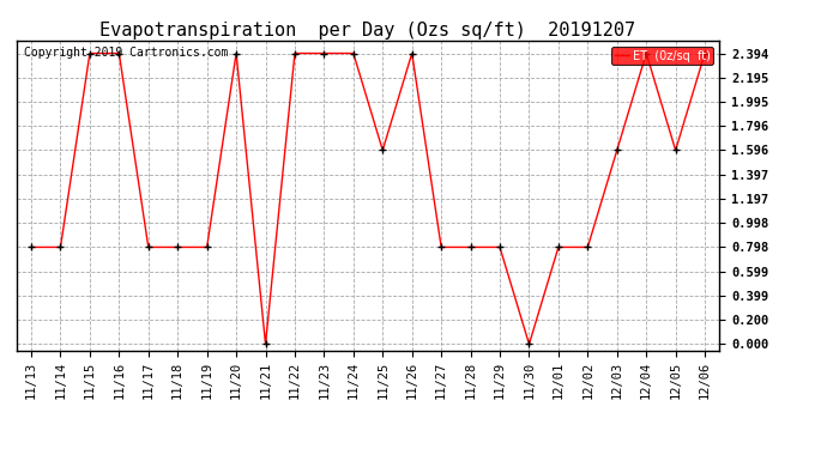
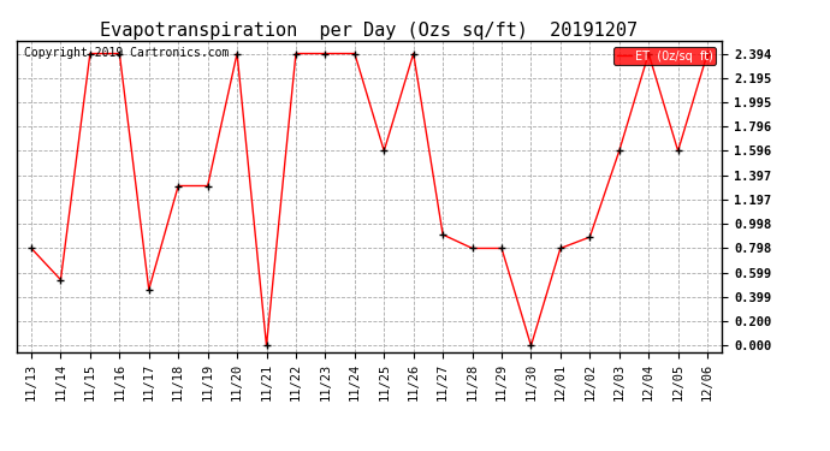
11/14: 0.80 -> 0.54
11/17: 0.80 -> 0.46
11/18: 0.80 -> 1.31
11/19: 0.80 -> 1.31
11/27: 0.80 -> 0.91
12/02: 0.80 -> 0.89
